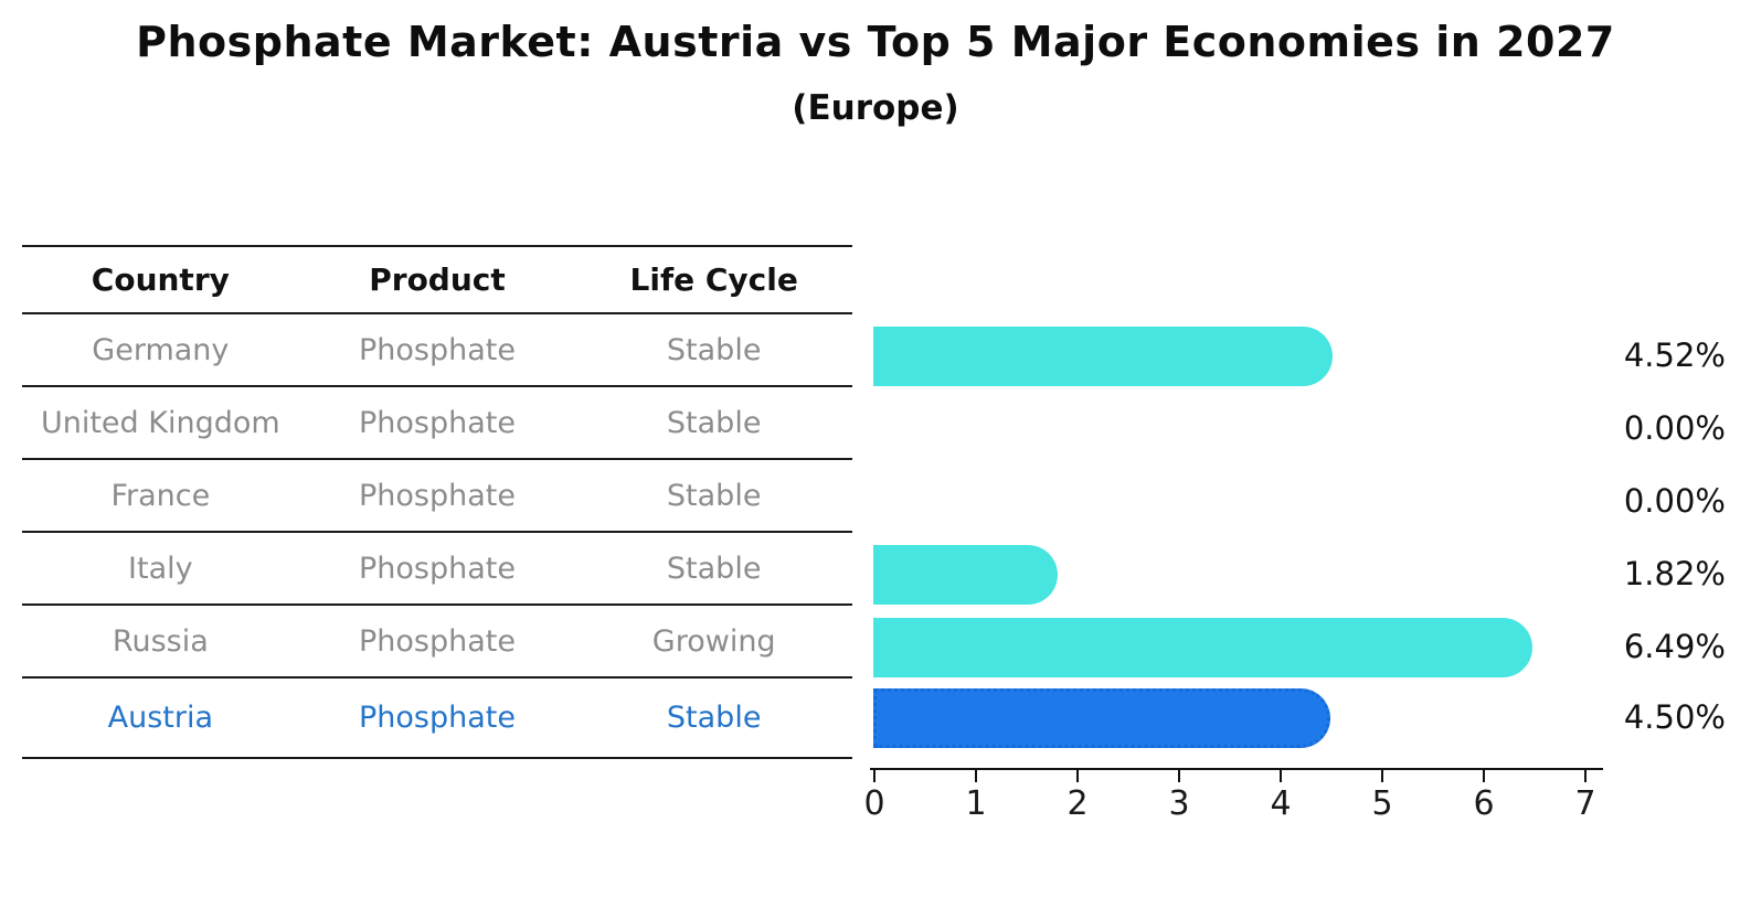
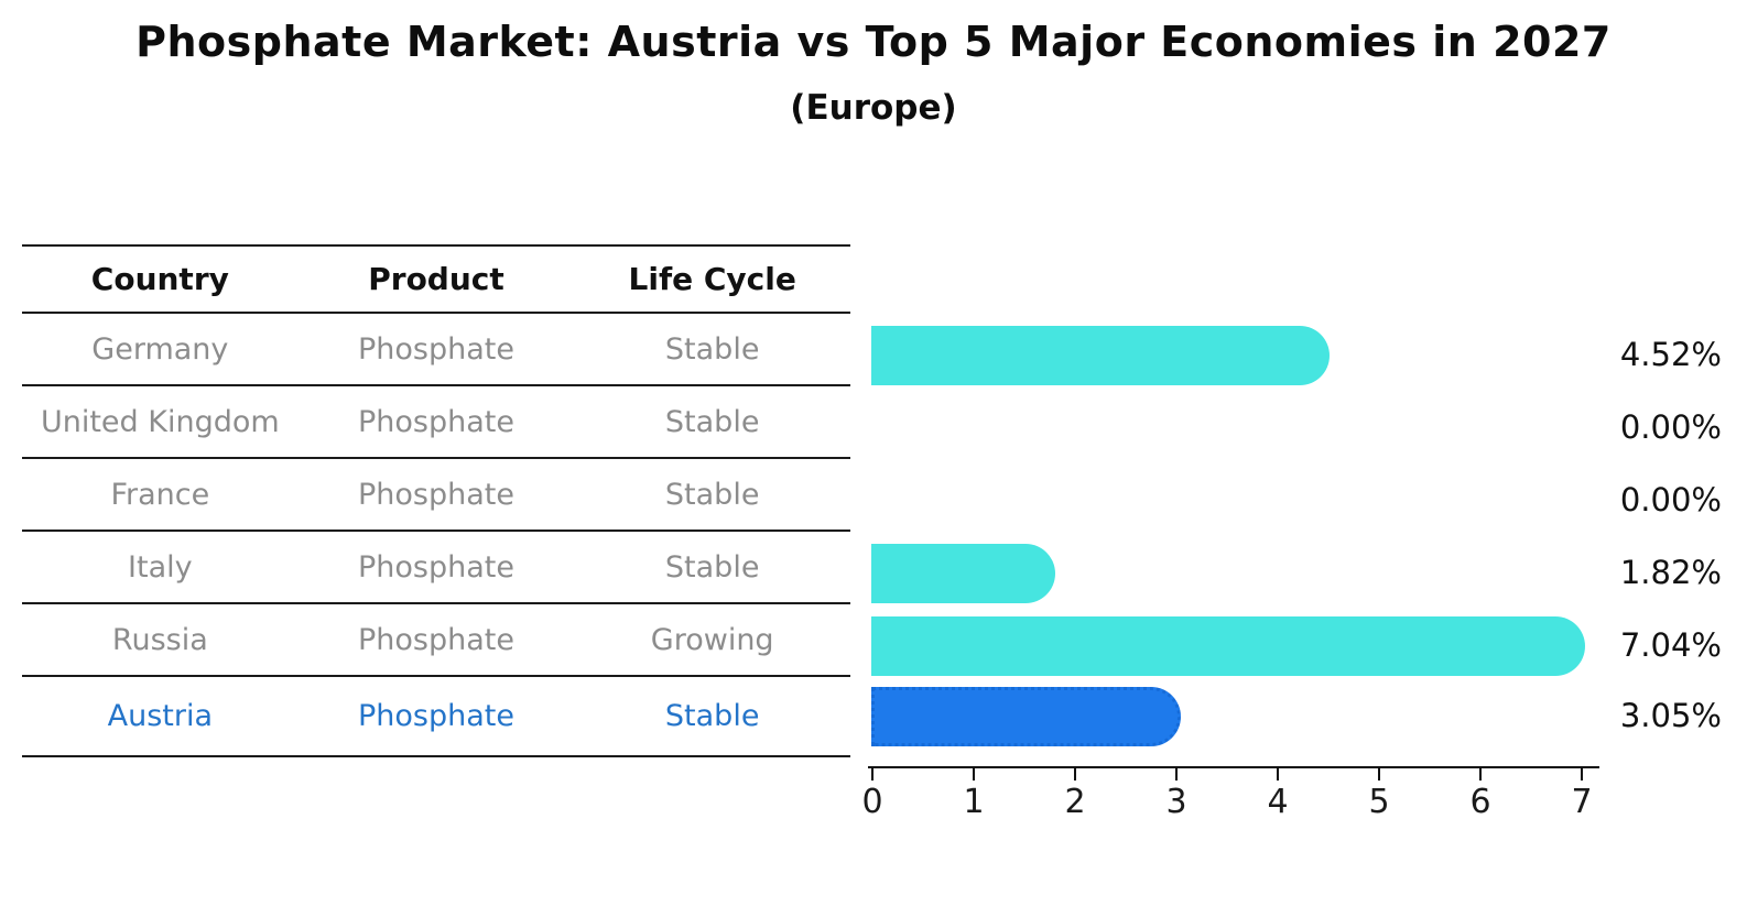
Russia: 6.49% -> 7.04%
Austria: 4.50% -> 3.05%
